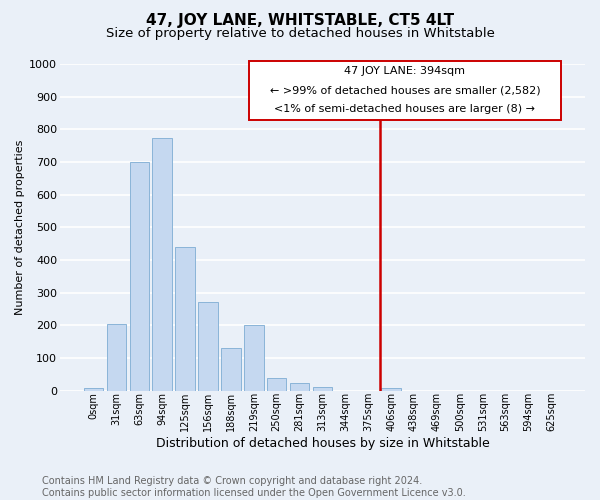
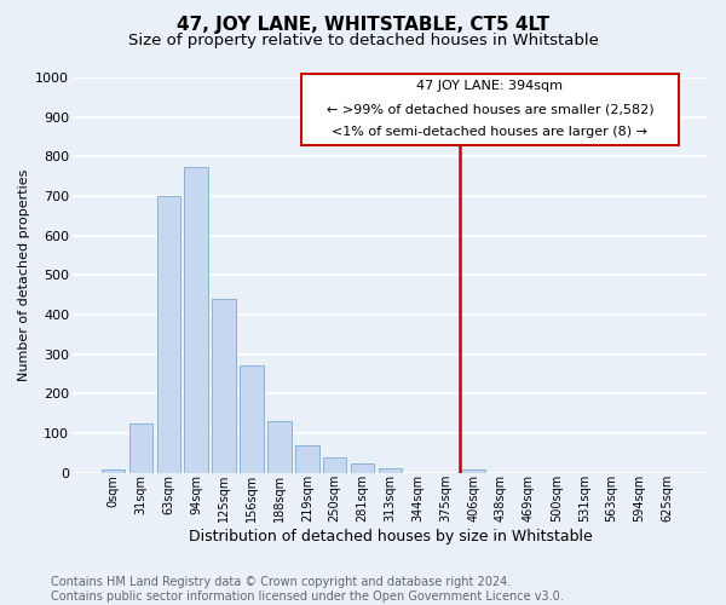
31sqm: 205 -> 125
219sqm: 200 -> 70
